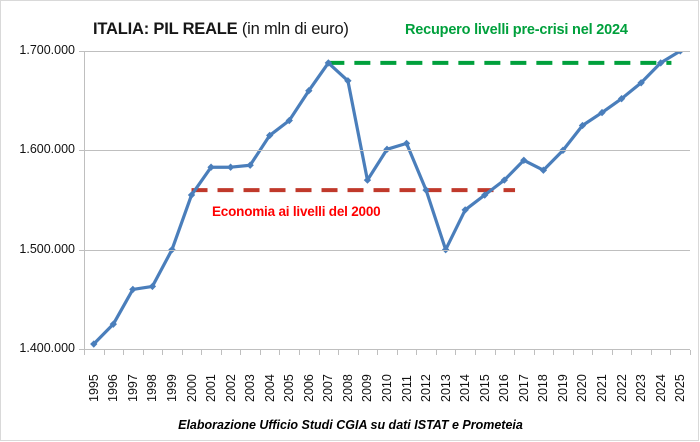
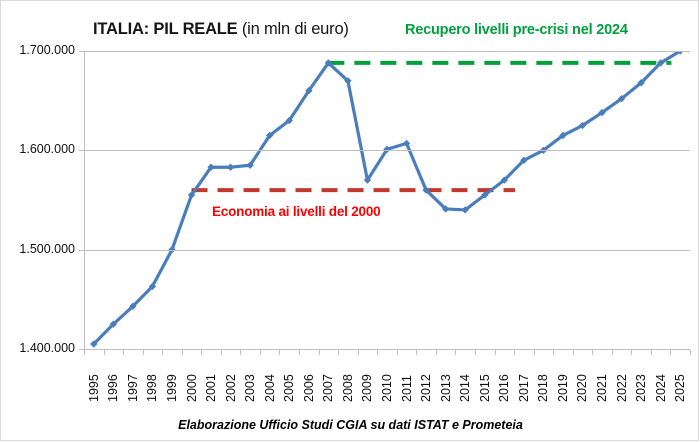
1997: 1460000 -> 1440000
2013: 1500000 -> 1540000
2018: 1580000 -> 1600000
2019: 1600000 -> 1620000
